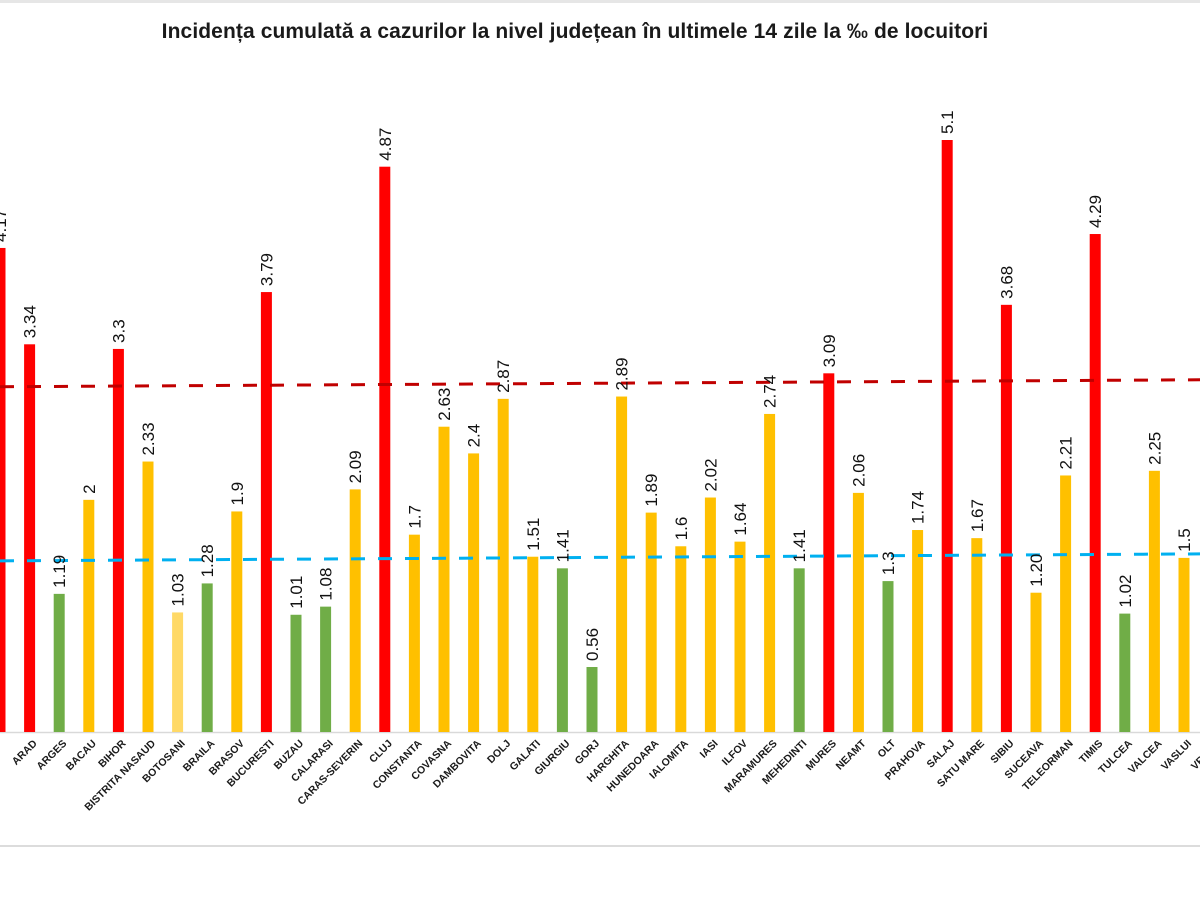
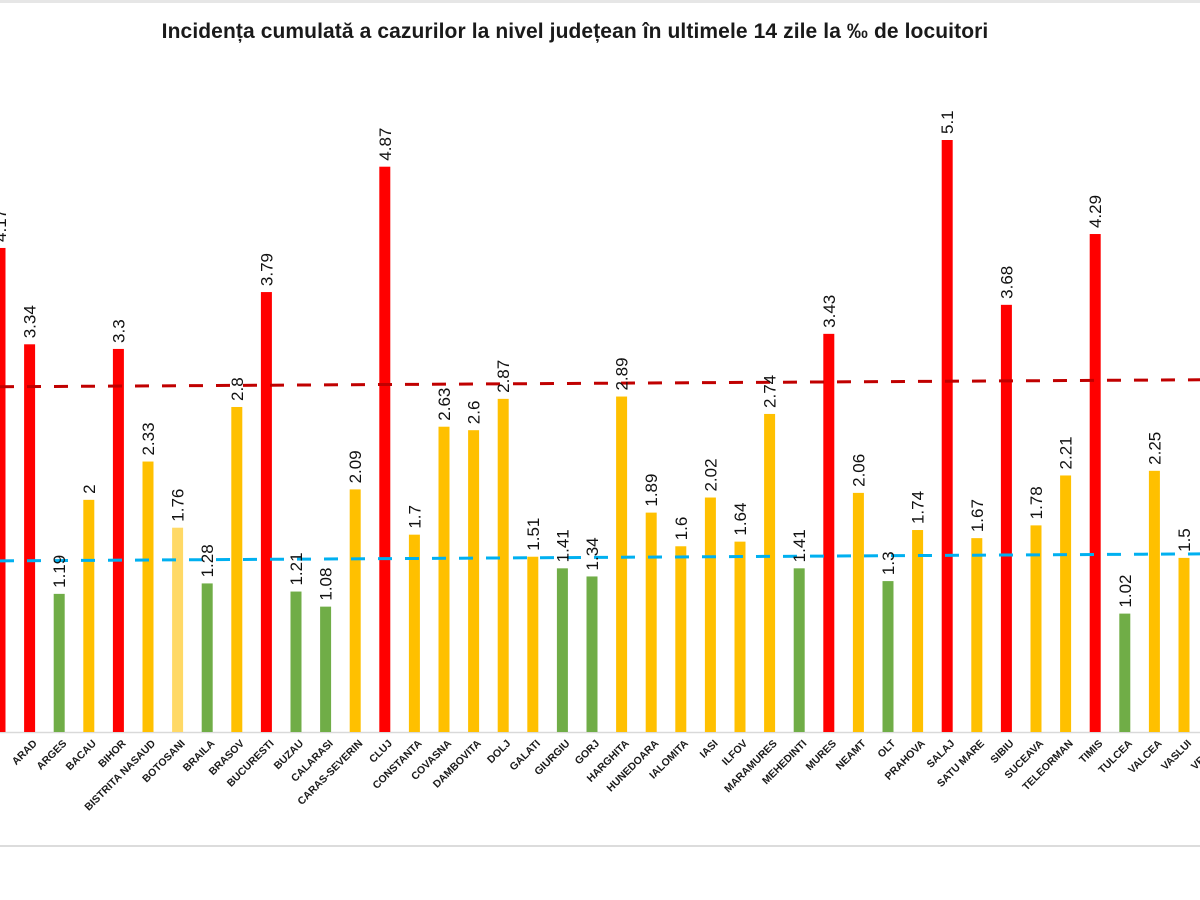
BOTOSANI: 1.03 -> 1.76
BRASOV: 1.9 -> 2.8
BUZAU: 1.01 -> 1.21
DAMBOVITA: 2.4 -> 2.6
GORJ: 0.56 -> 1.34
MURES: 3.09 -> 3.43
SUCEAVA: 1.20 -> 1.78
